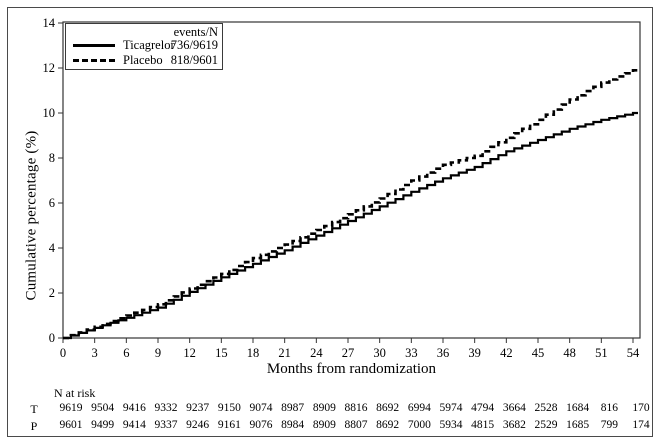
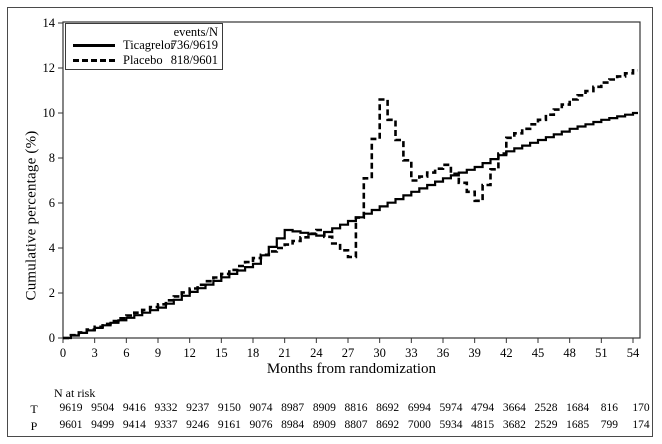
Ticagrelor/21: 3.9 -> 4.8
Placebo/27: 5.5 -> 3.6
Placebo/30: 6.2 -> 10.6
Placebo/39: 8.1 -> 6.1
